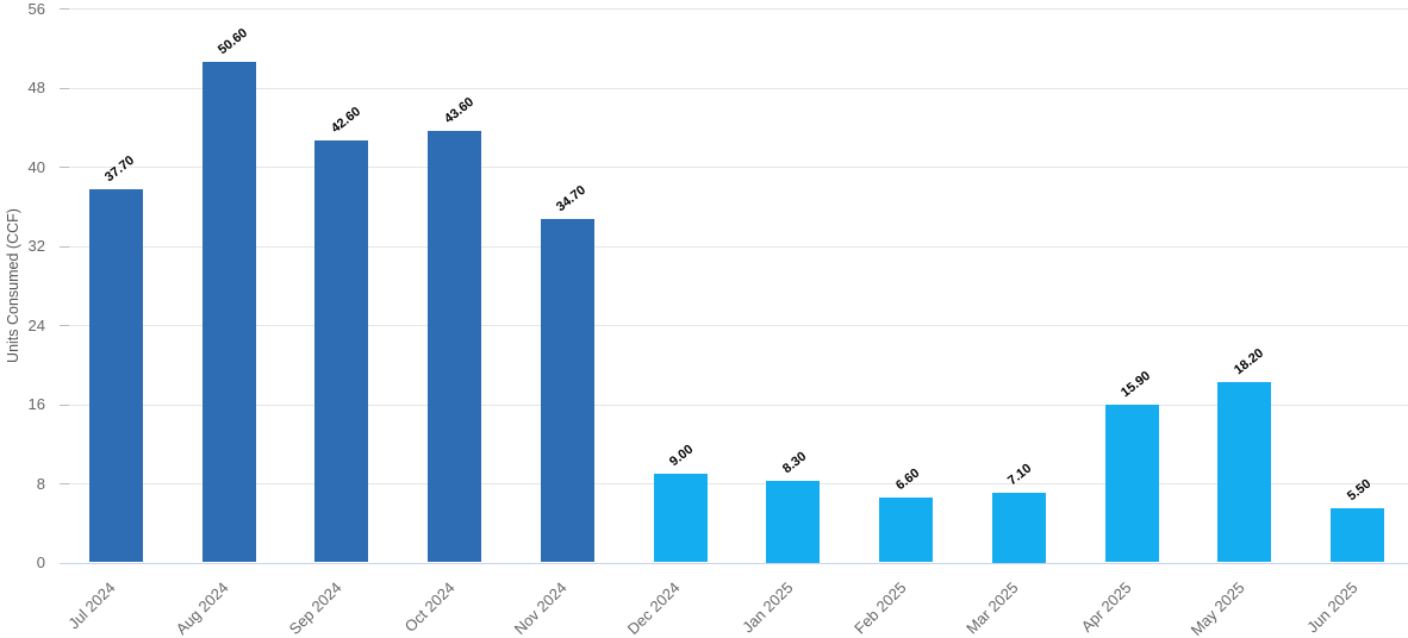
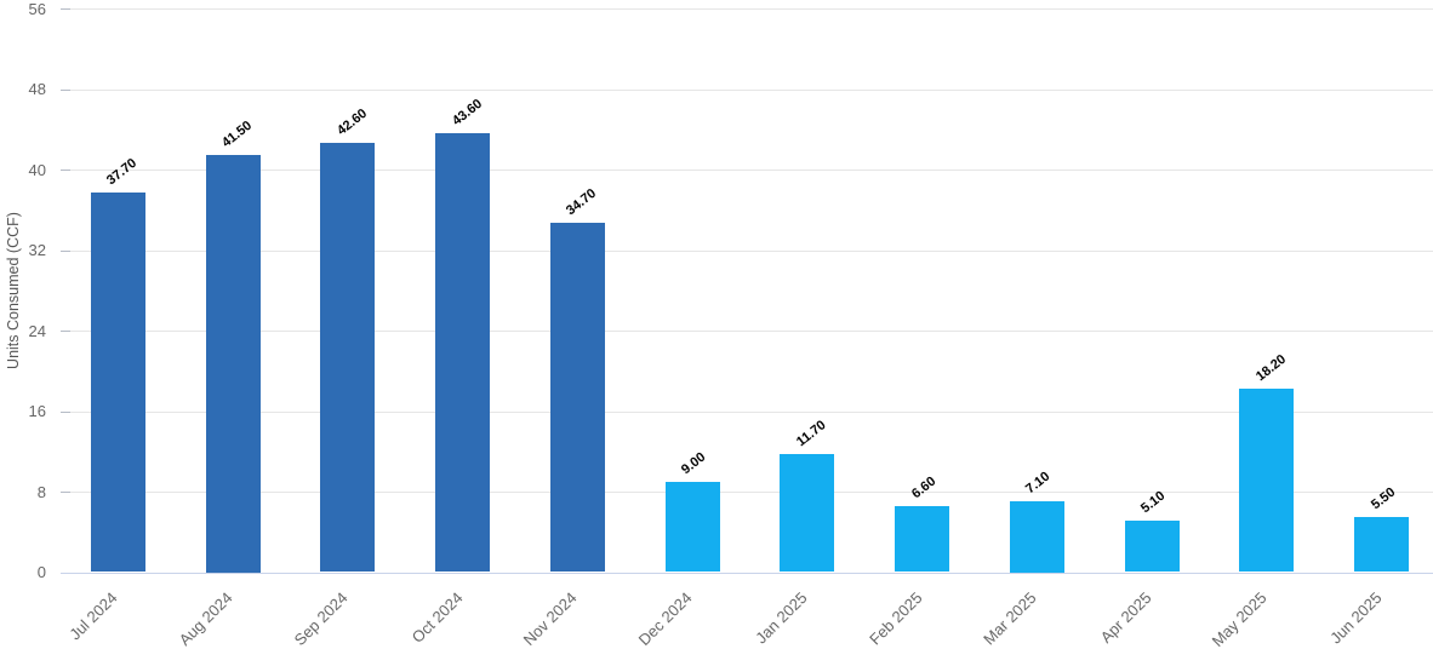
Aug 2024: 50.60 -> 41.50
Jan 2025: 8.30 -> 11.70
Apr 2025: 15.90 -> 5.10
